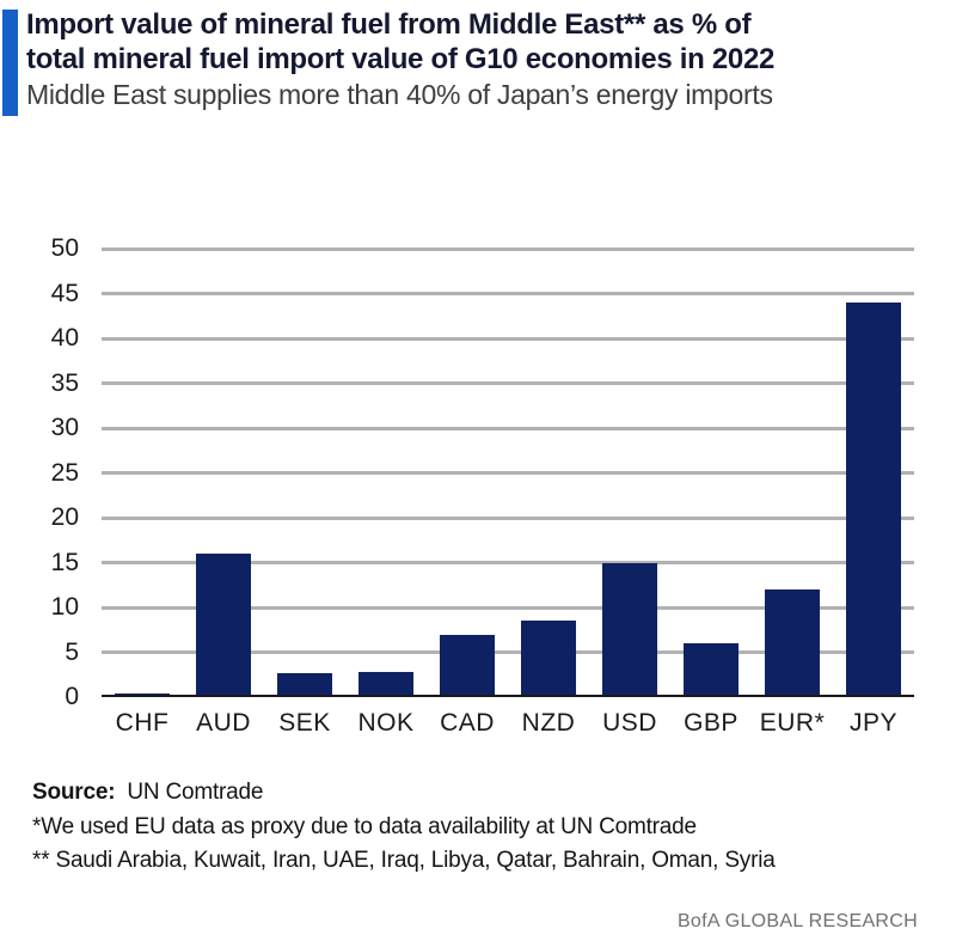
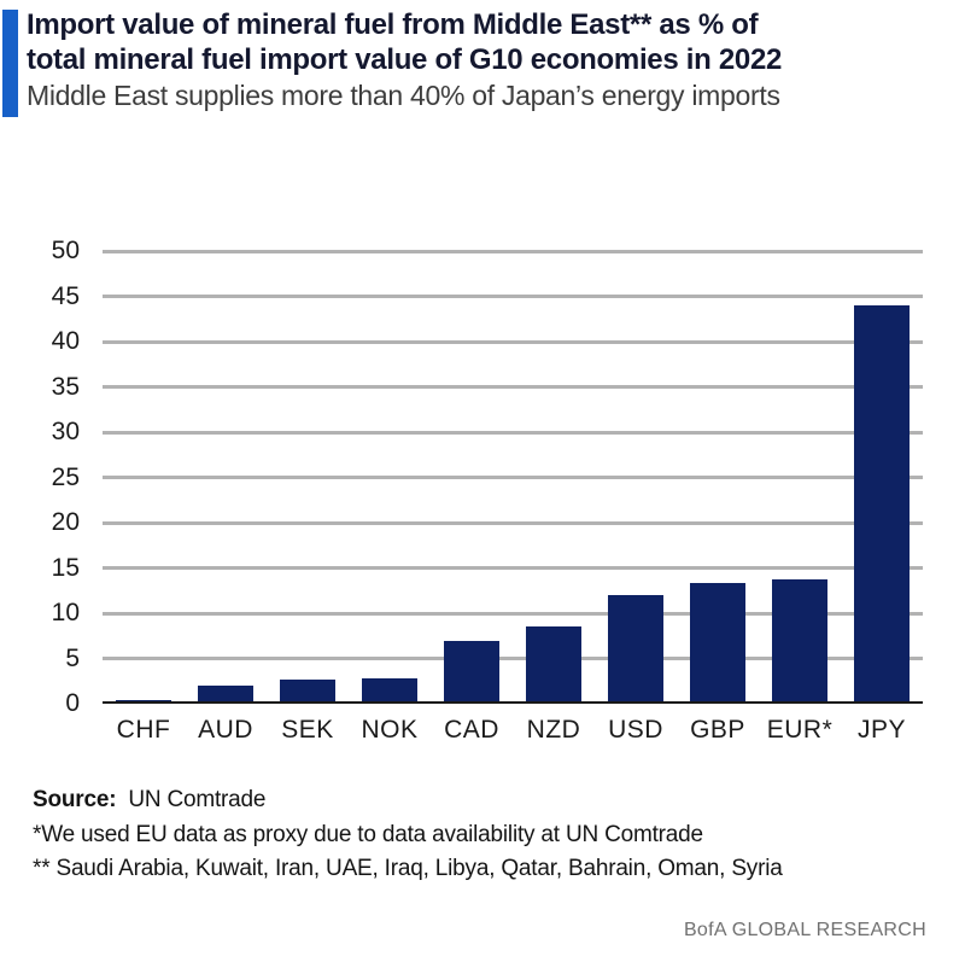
AUD: 16 -> 2
USD: 15 -> 12
GBP: 6 -> 13
EUR*: 12 -> 14
